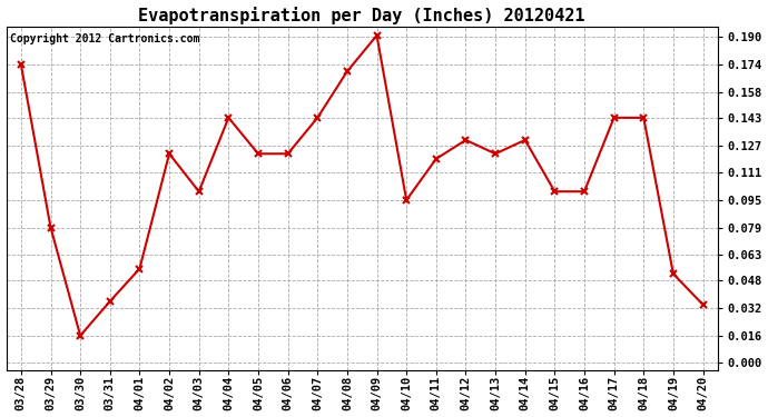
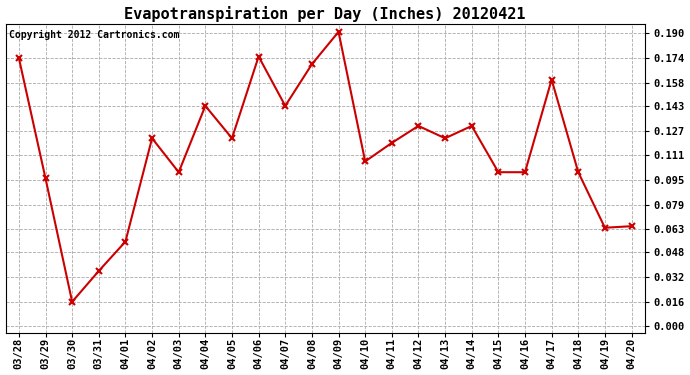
03/29: 0.079 -> 0.096
04/06: 0.122 -> 0.175
04/10: 0.095 -> 0.107
04/17: 0.143 -> 0.160
04/18: 0.143 -> 0.100
04/19: 0.052 -> 0.064
04/20: 0.034 -> 0.065
